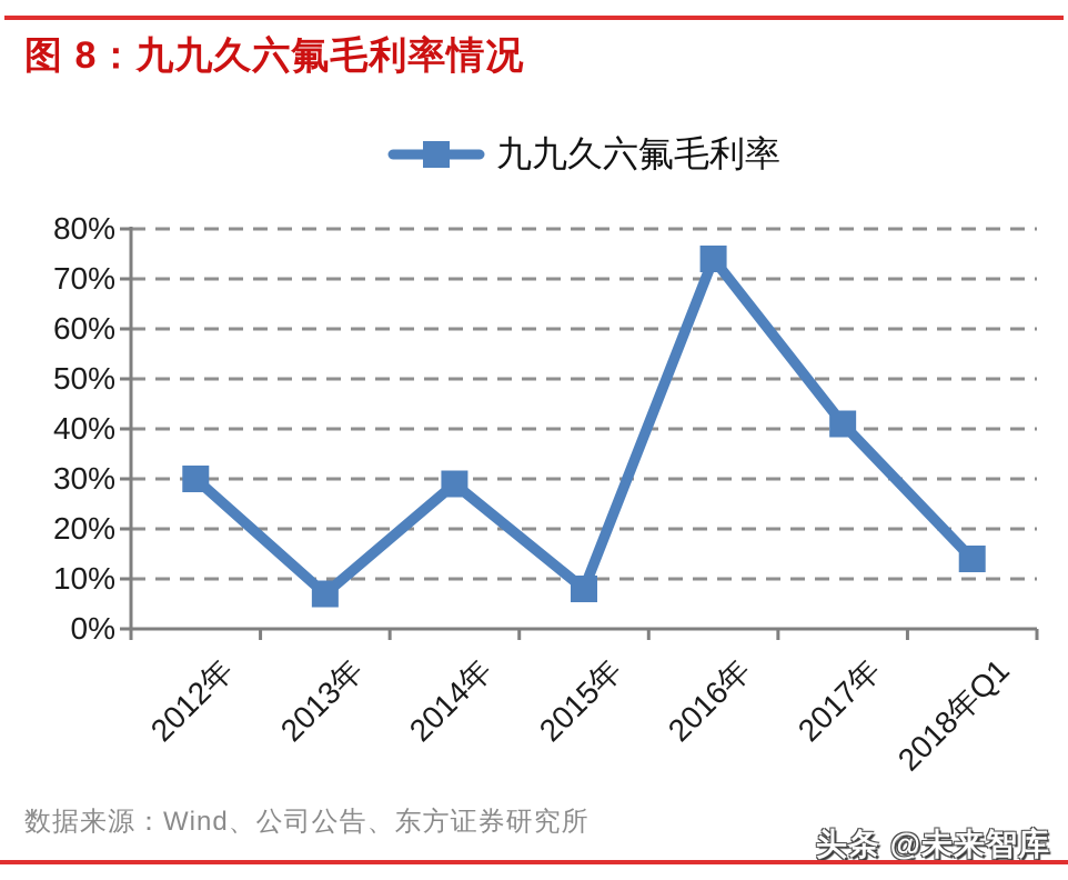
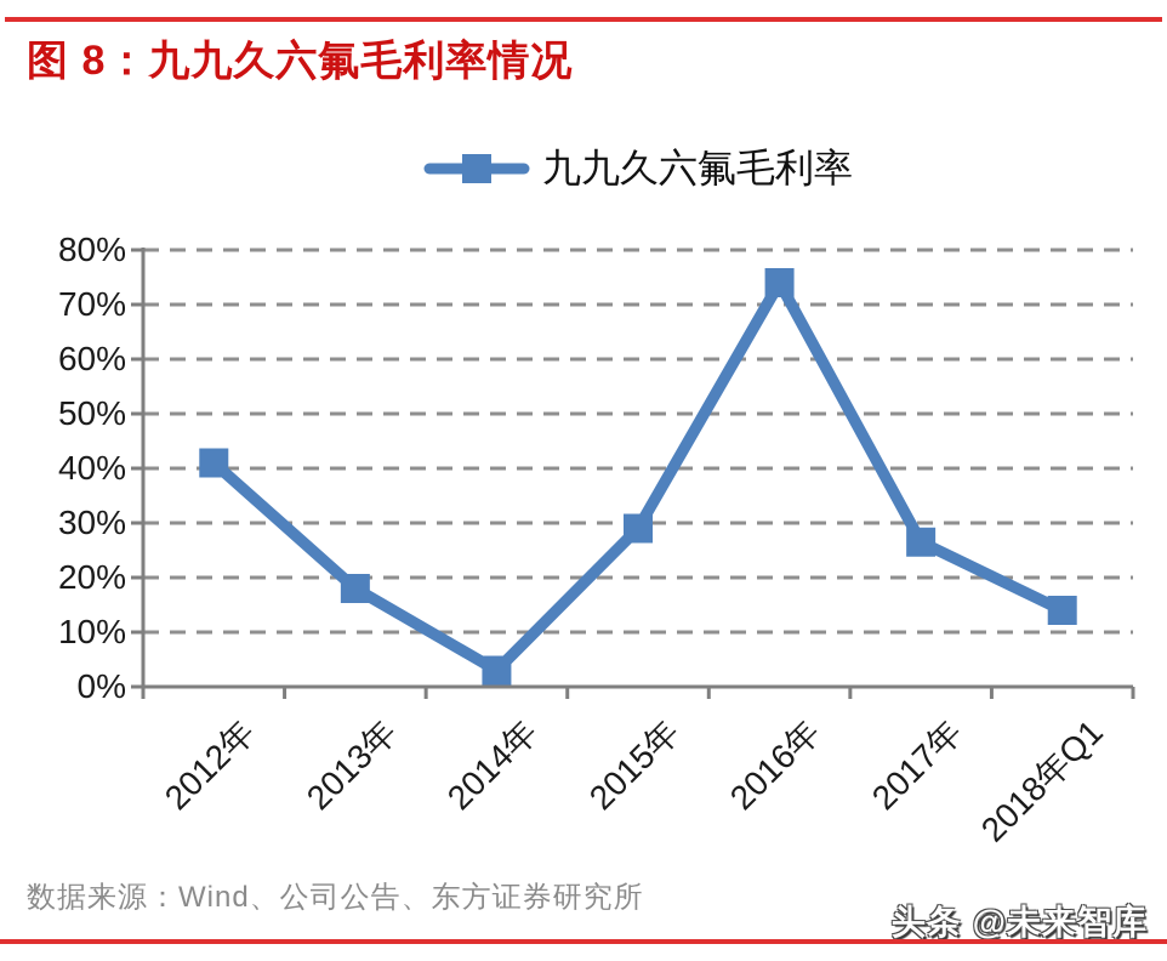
2012年: 30% -> 41%
2013年: 7% -> 18%
2014年: 29% -> 3%
2015年: 8% -> 29%
2017年: 41% -> 26%
